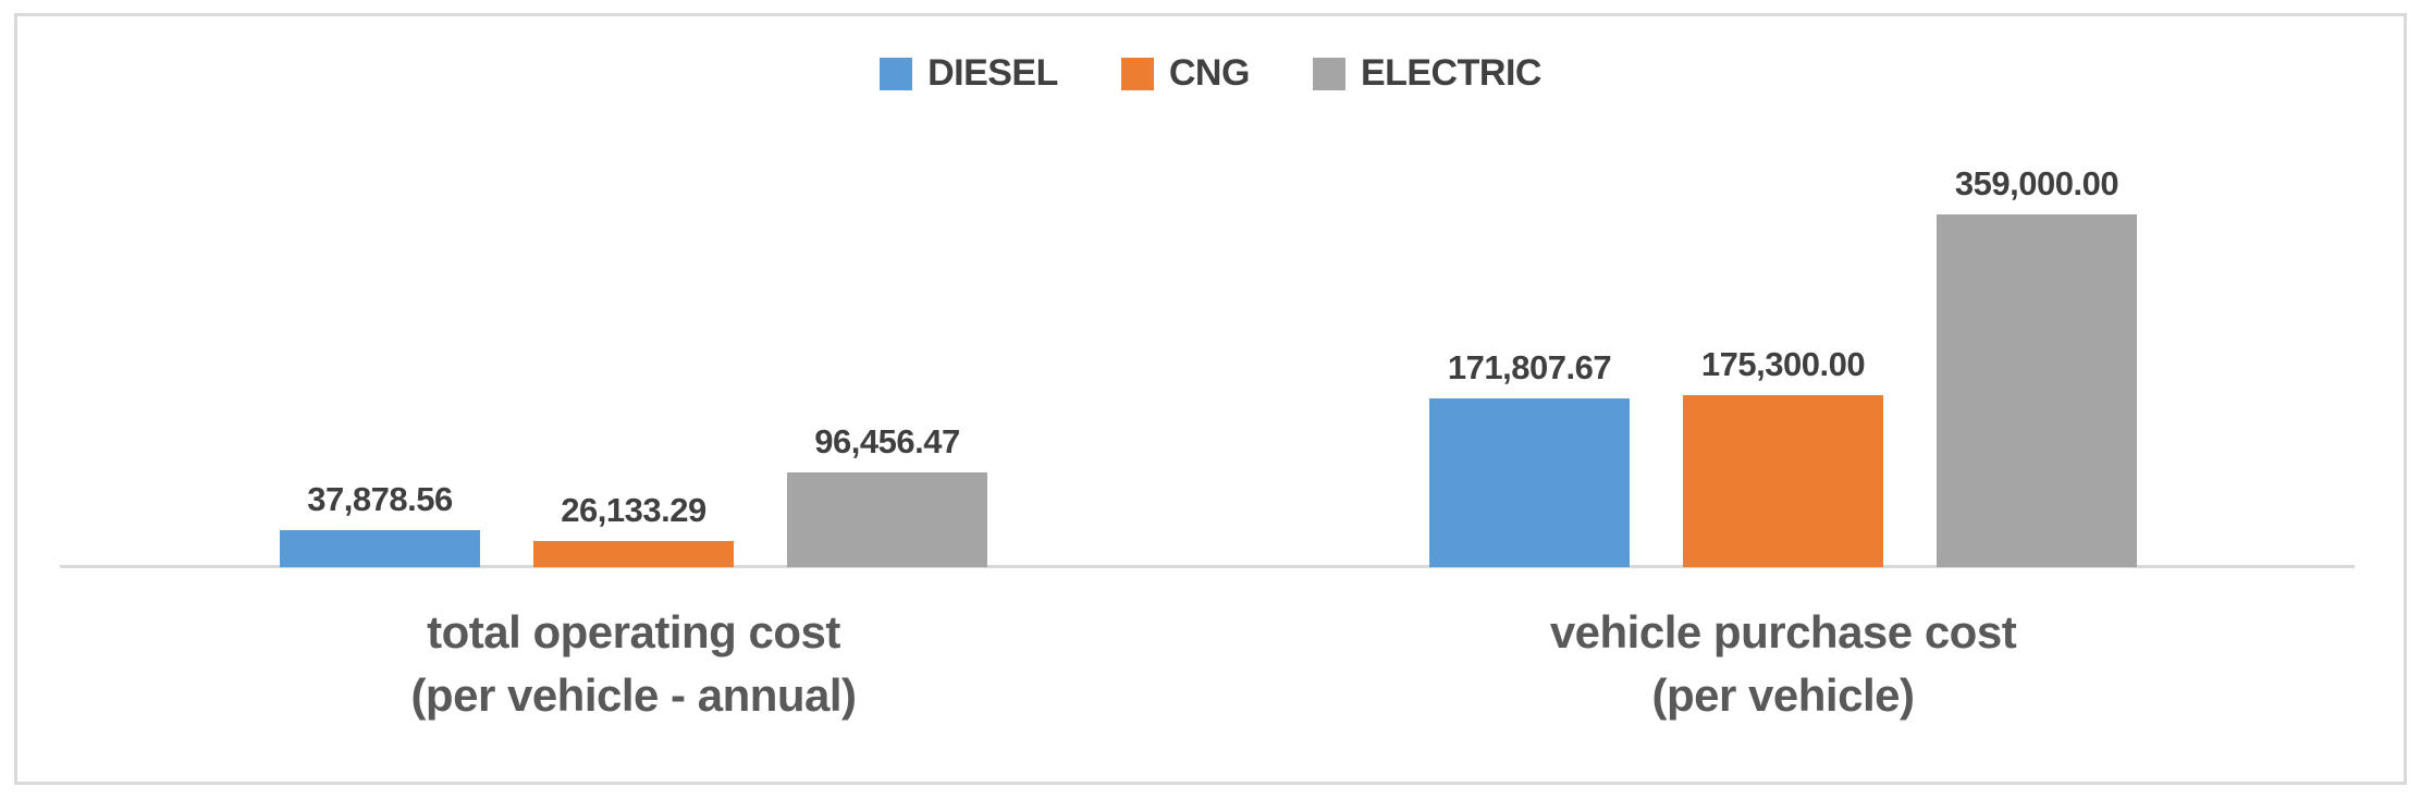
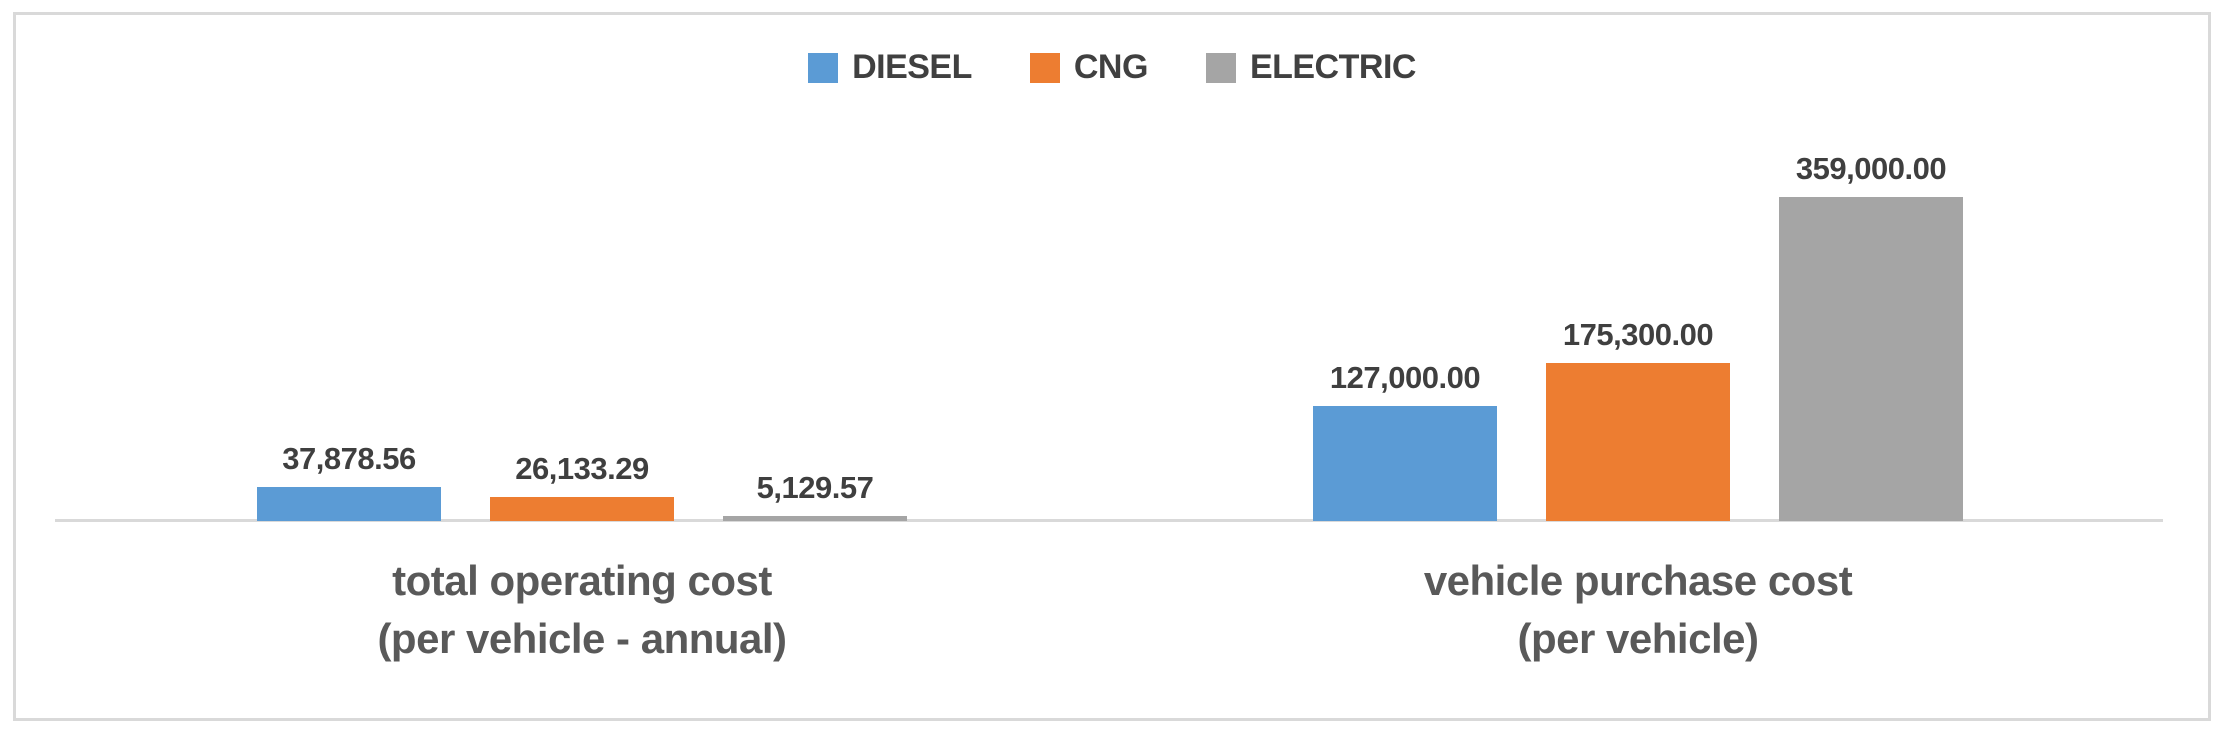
ELECTRIC/total operating cost (per vehicle - annual): 96,456.47 -> 5,129.57
DIESEL/vehicle purchase cost (per vehicle): 171,807.67 -> 127,000.00
